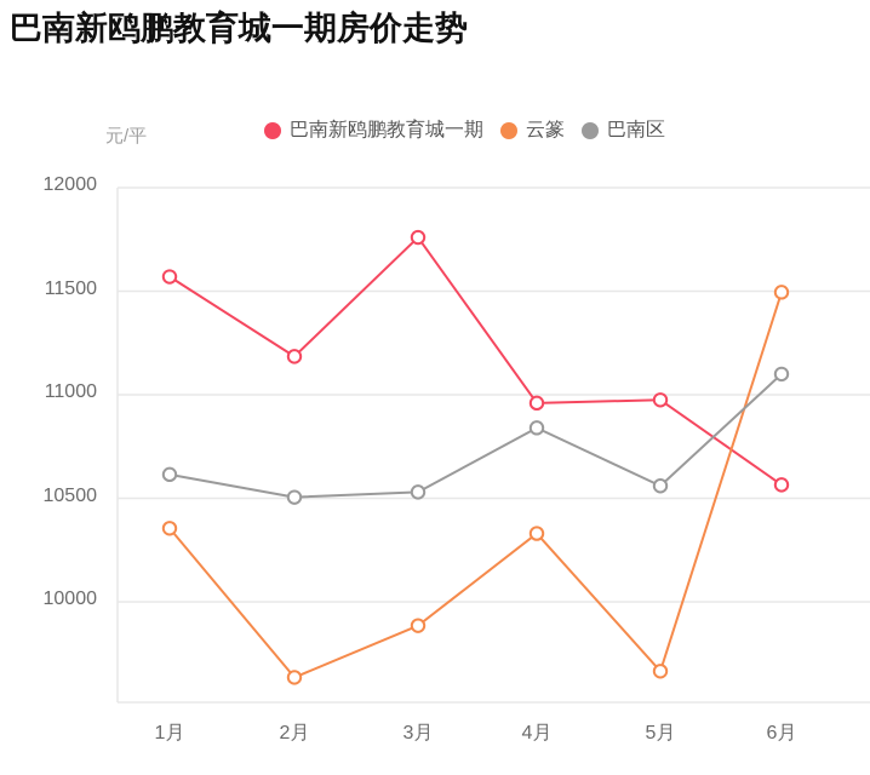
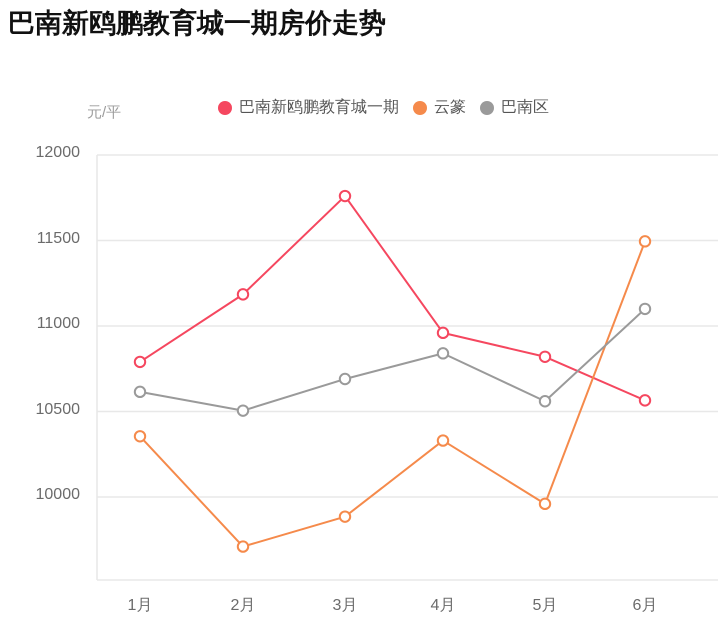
巴南新鸥鹏教育城一期/1月: 11570 -> 10790
云篆/2月: 9640 -> 9710
巴南区/3月: 10530 -> 10690
巴南新鸥鹏教育城一期/5月: 10980 -> 10820
云篆/5月: 9660 -> 9960
